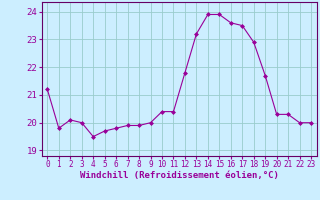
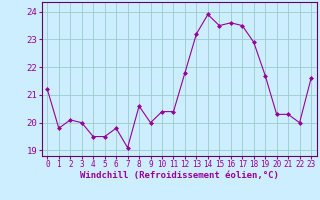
5: 19.7 -> 19.5
7: 19.9 -> 19.1
8: 19.9 -> 20.6
15: 23.9 -> 23.5
23: 20.0 -> 21.6
